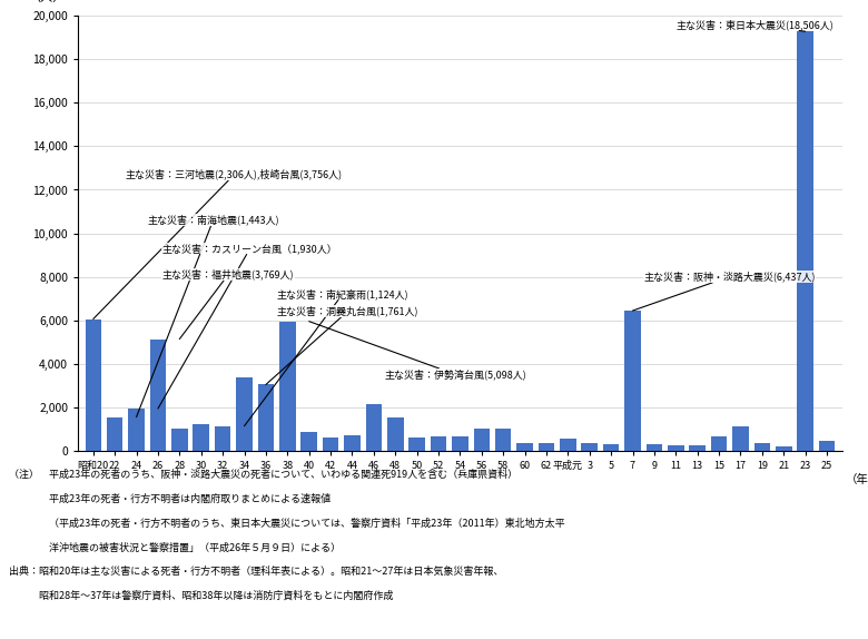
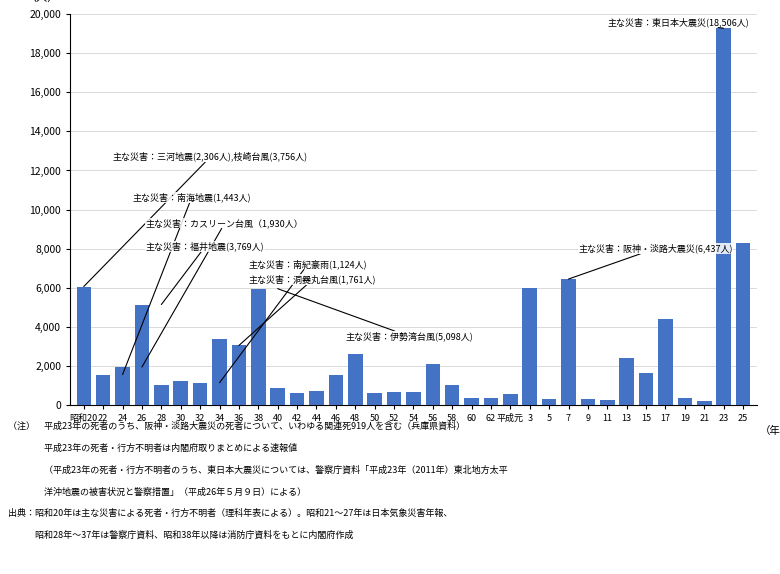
46: 2,200 -> 1,500
48: 1,500 -> 2,600
56: 1,000 -> 2,100
3: 300 -> 6,000
13: 200 -> 2,400
15: 600 -> 1,600
17: 1,100 -> 4,400
25: 400 -> 8,300
